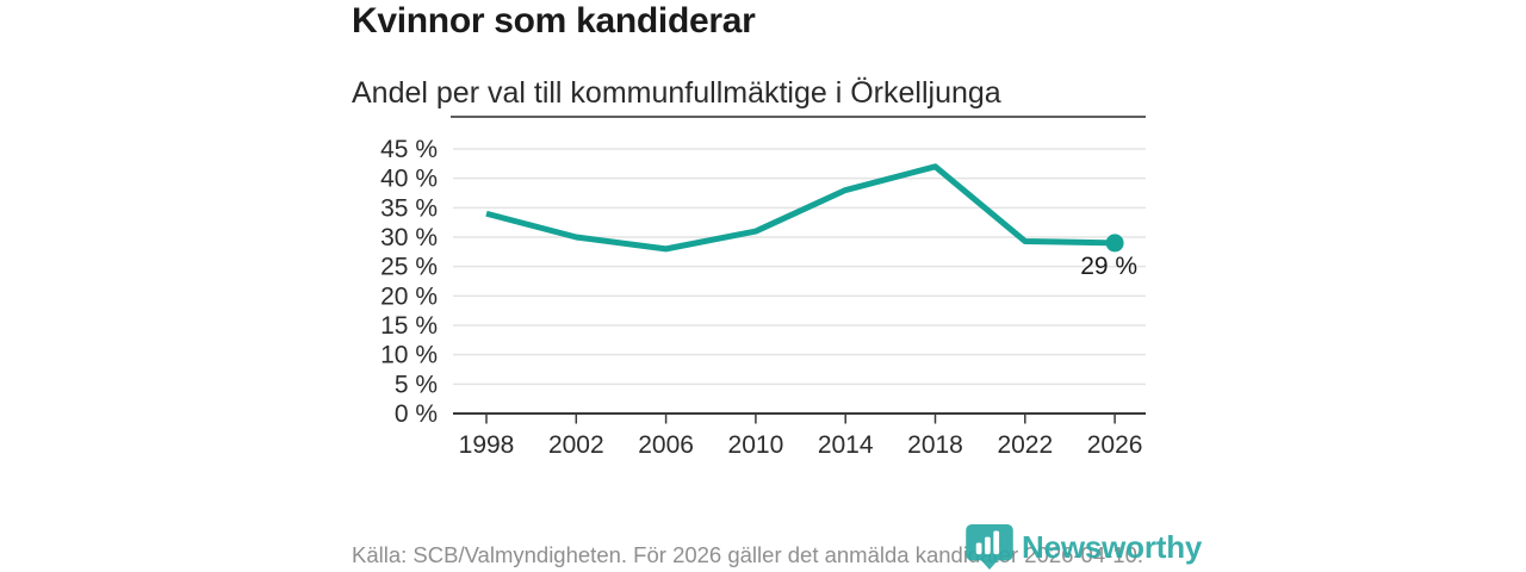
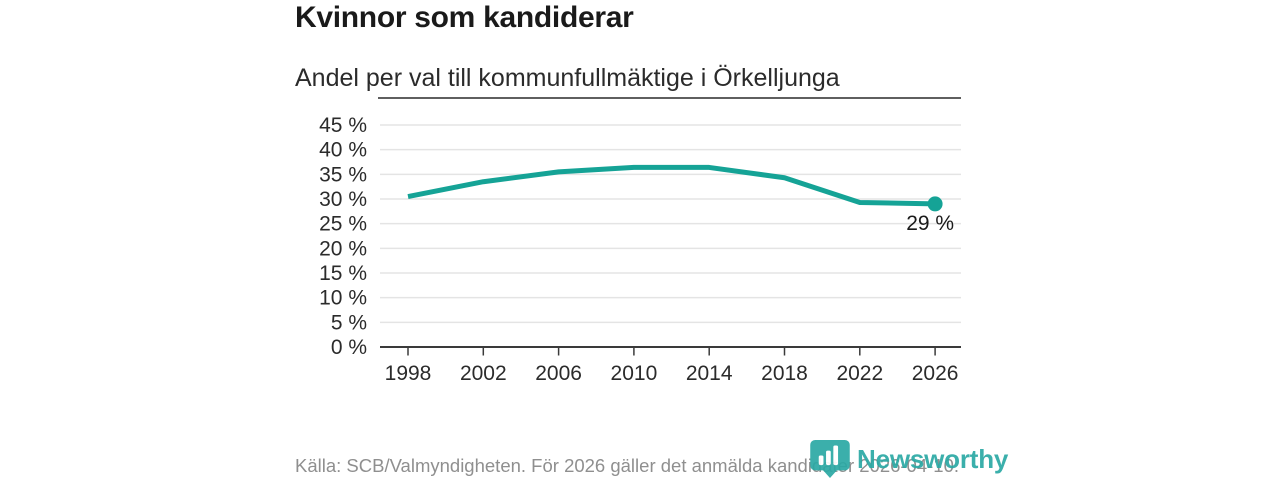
1998: 34% -> 30%
2002: 30% -> 34%
2006: 28% -> 36%
2010: 31% -> 36%
2014: 38% -> 36%
2018: 42% -> 34%
